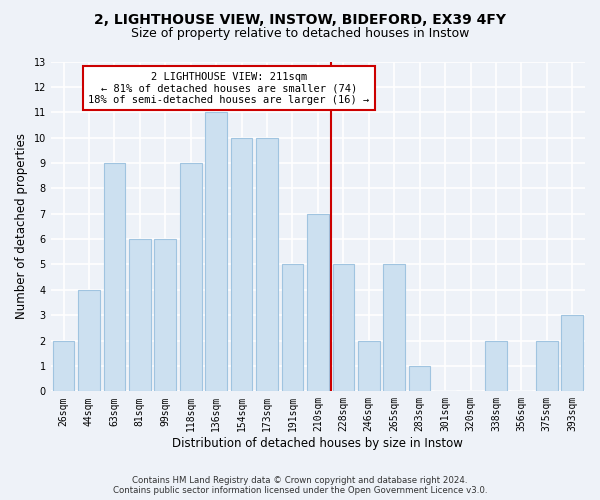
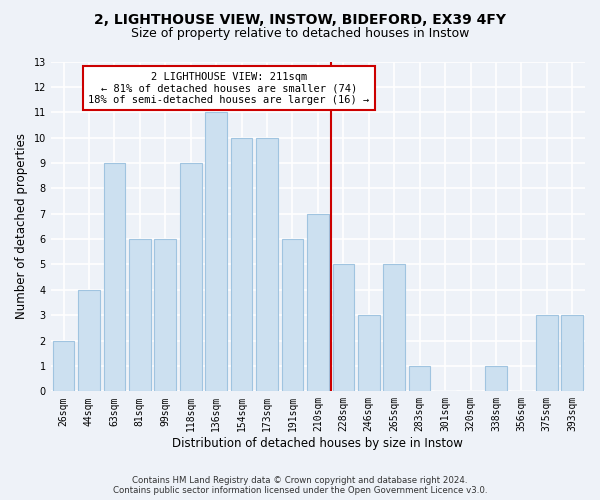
191sqm: 5 -> 6
246sqm: 2 -> 3
338sqm: 2 -> 1
375sqm: 2 -> 3
